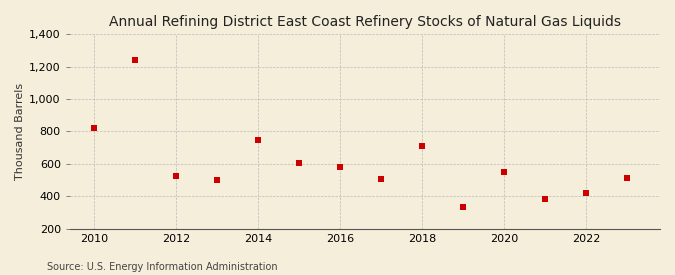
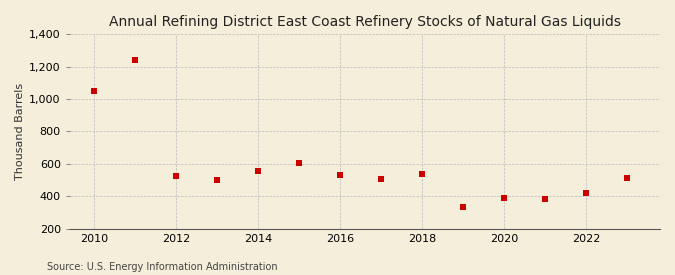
2010: 820 -> 1,050
2014: 750 -> 560
2016: 580 -> 530
2018: 710 -> 540
2020: 550 -> 390
